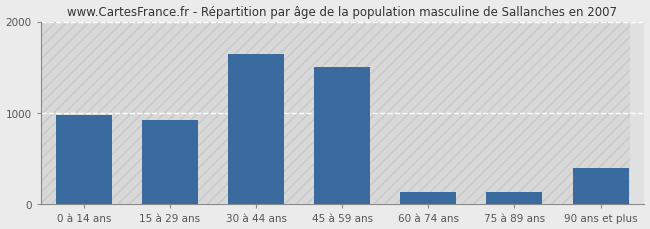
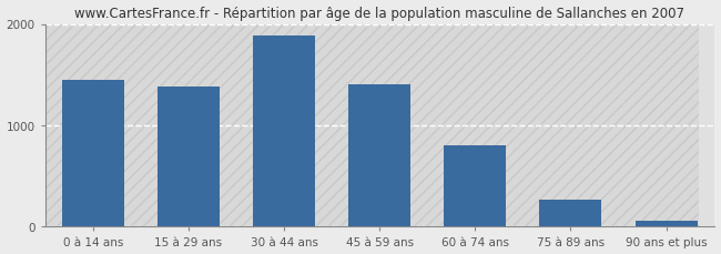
0 à 14 ans: 980 -> 1450
15 à 29 ans: 920 -> 1380
30 à 44 ans: 1640 -> 1880
45 à 59 ans: 1500 -> 1400
60 à 74 ans: 140 -> 800
75 à 89 ans: 140 -> 270
90 ans et plus: 400 -> 60
